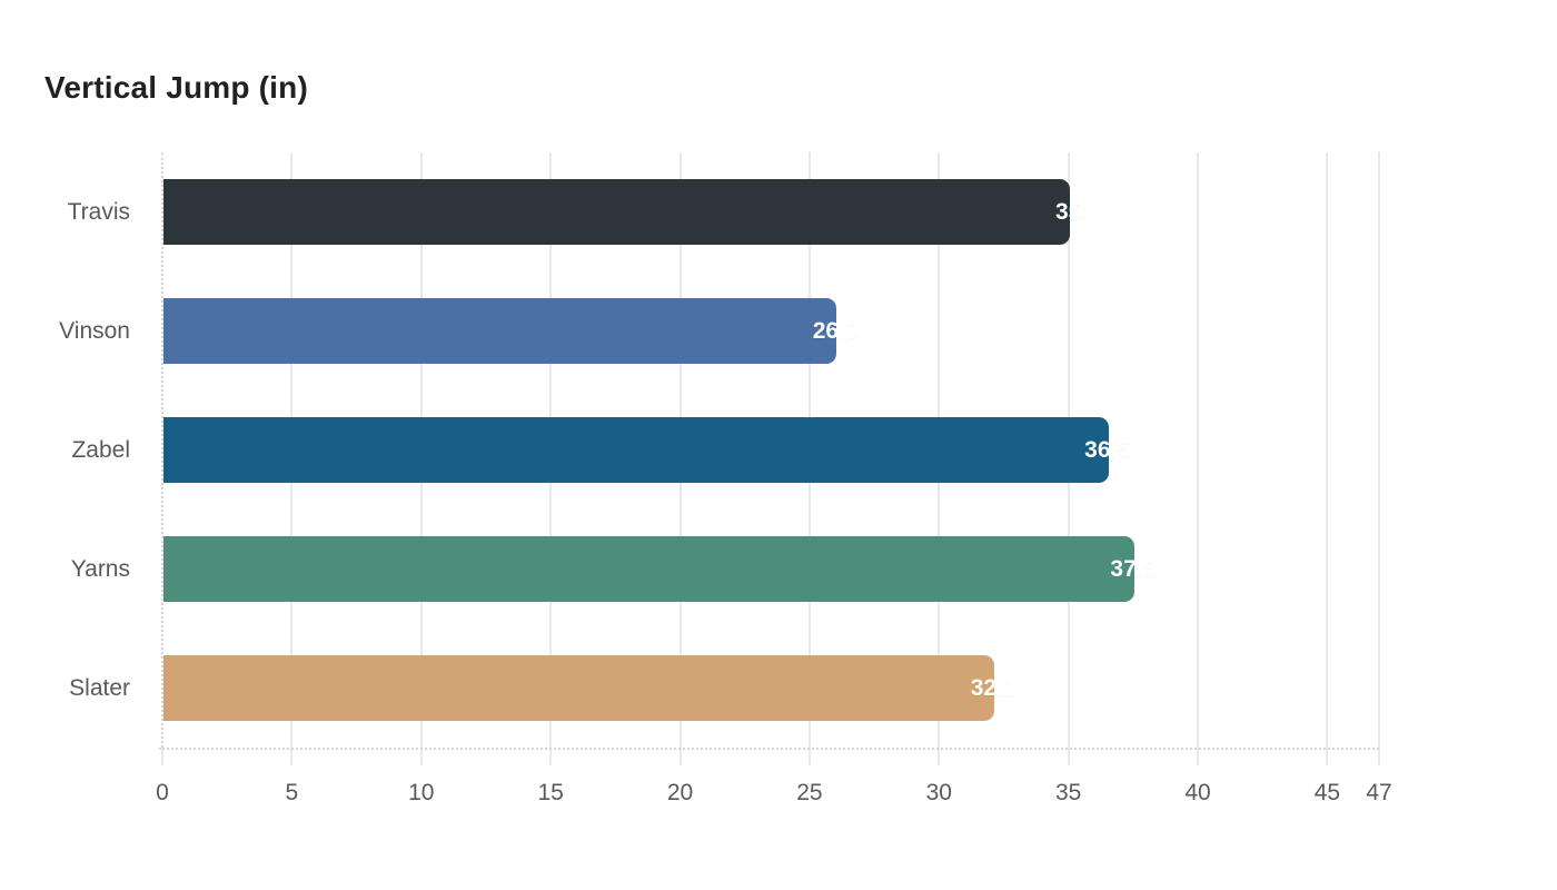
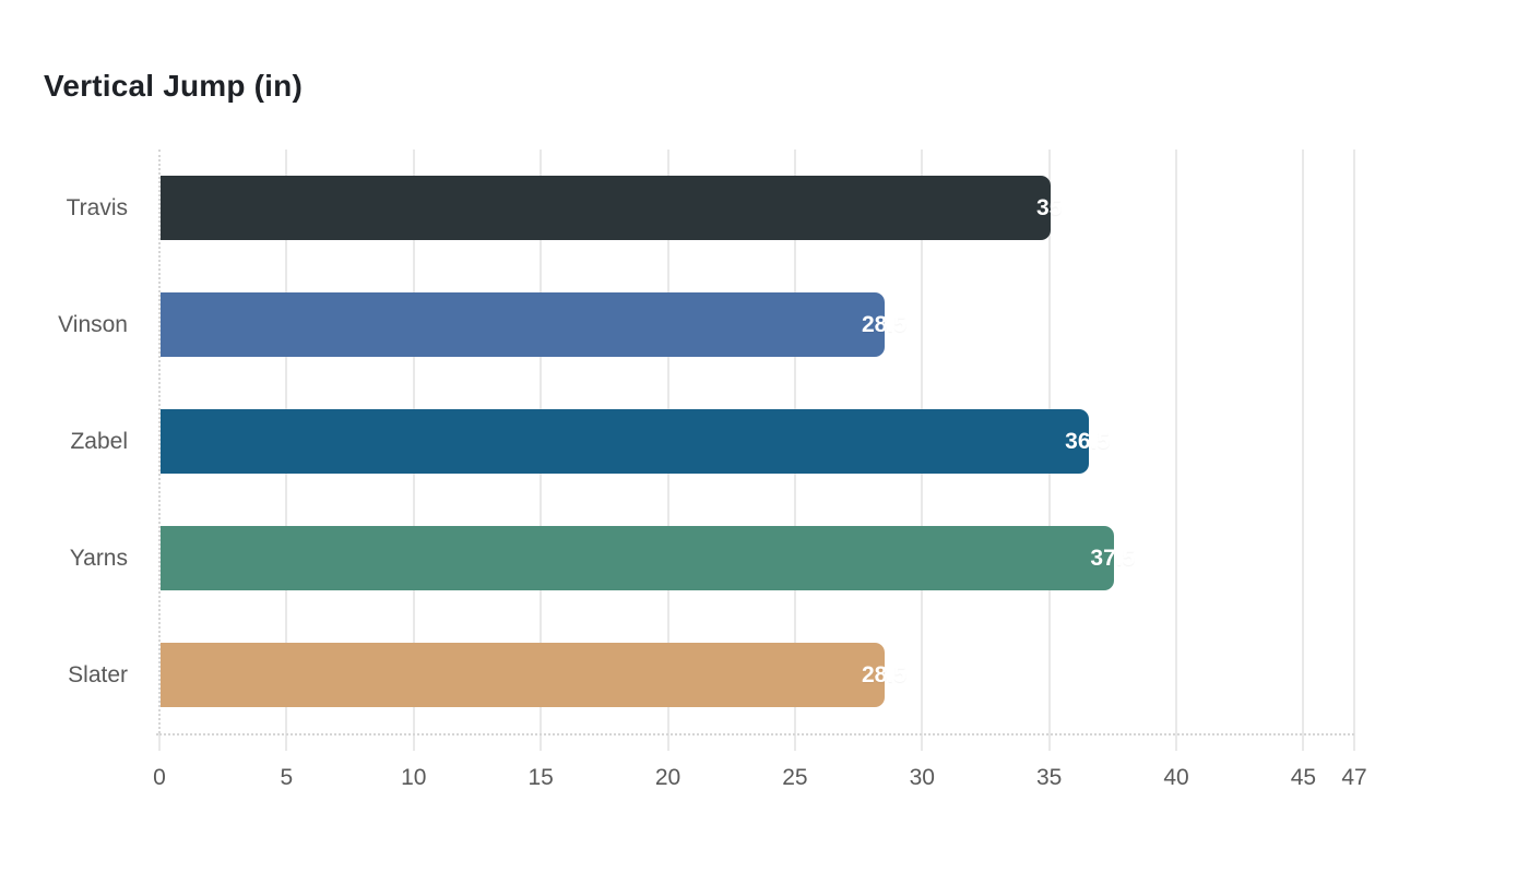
Vinson: 26.0 -> 28.5
Slater: 32.1 -> 28.5
